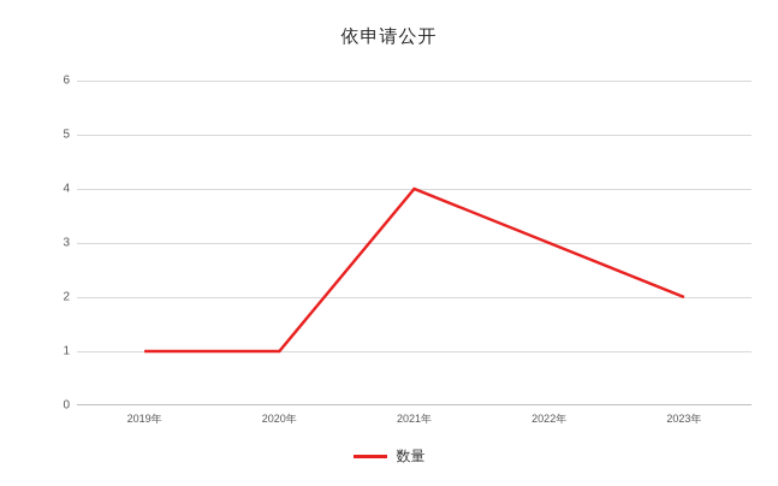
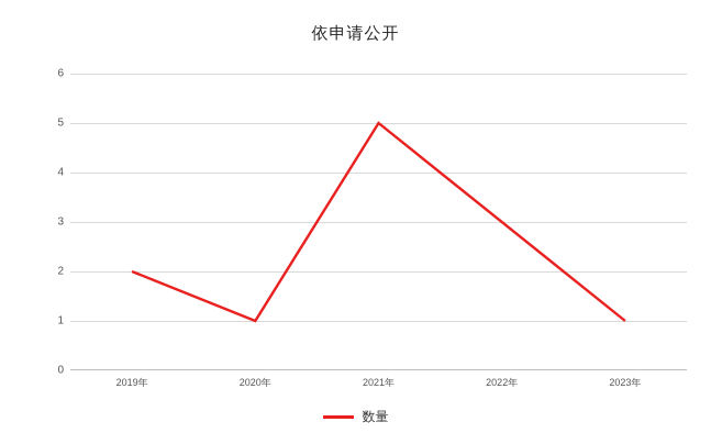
2019年: 1 -> 2
2021年: 4 -> 5
2023年: 2 -> 1
